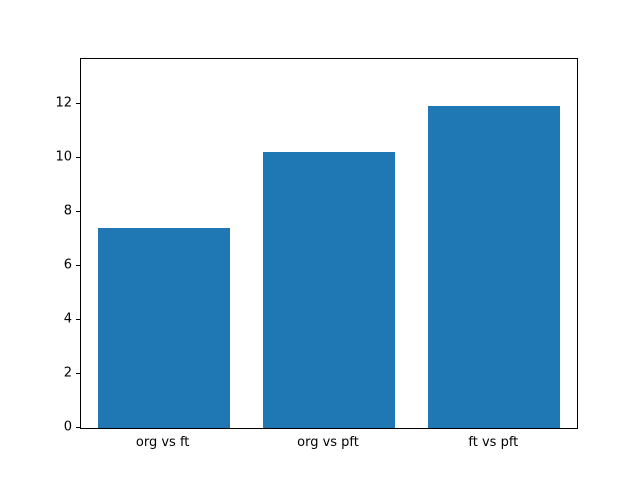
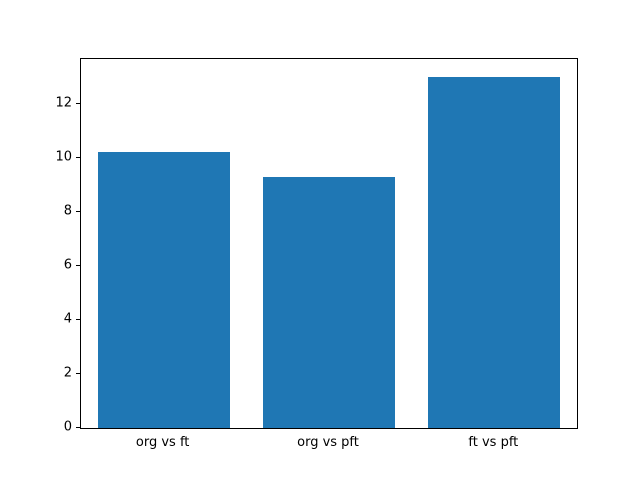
org vs ft: 7.4 -> 10.2
org vs pft: 10.2 -> 9.3
ft vs pft: 11.9 -> 13.0
